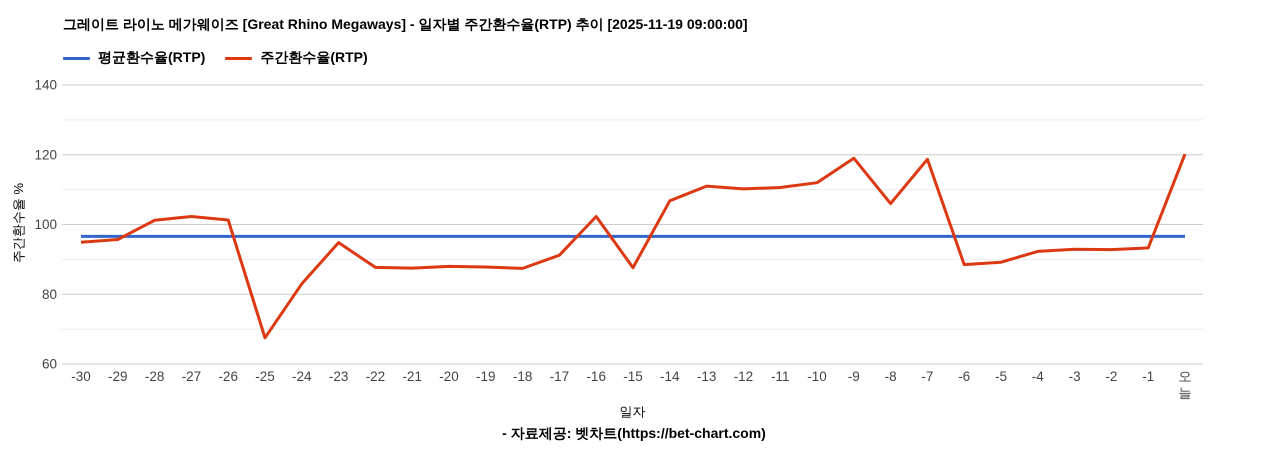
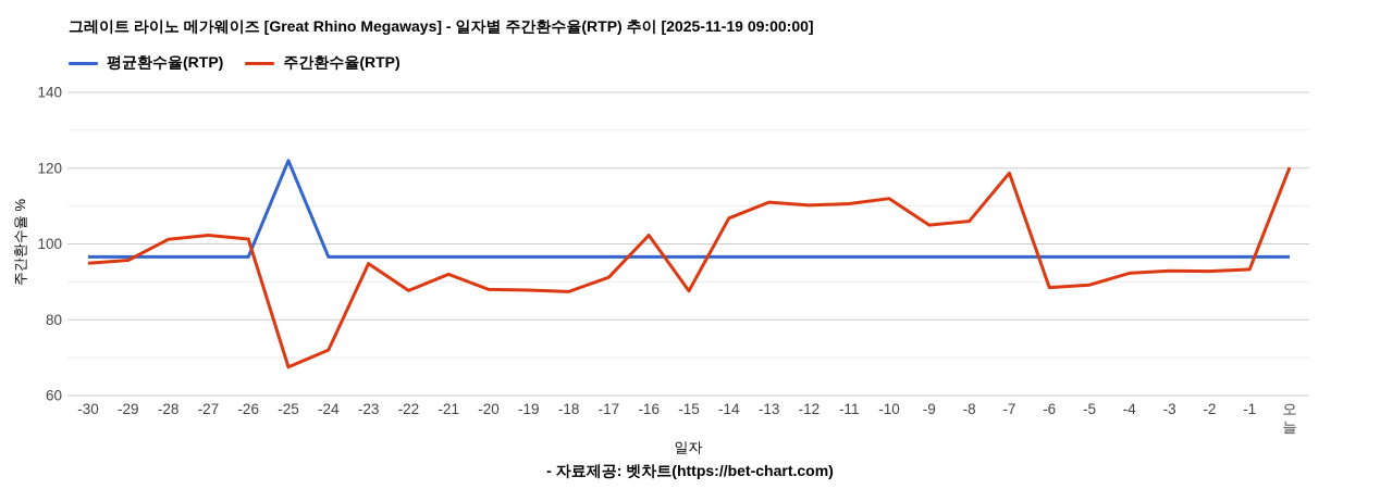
평균환수율(RTP)/-25: 97 -> 122
주간환수율(RTP)/-24: 83 -> 72
주간환수율(RTP)/-21: 88 -> 92
주간환수율(RTP)/-9: 119 -> 105
